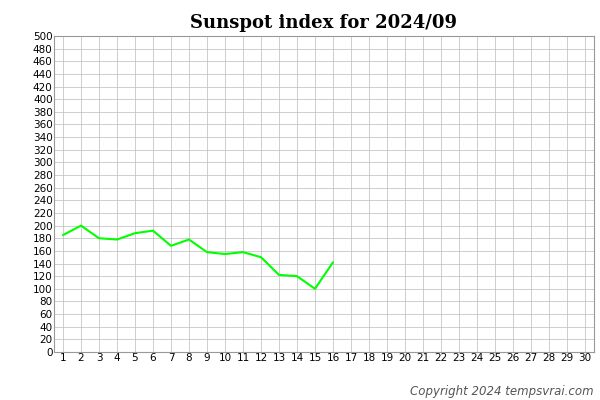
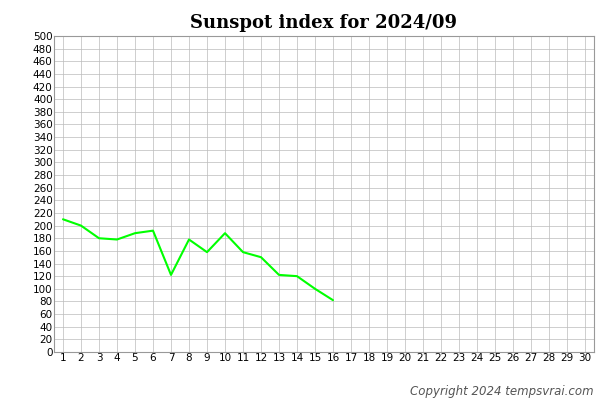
1: 185 -> 210
7: 168 -> 122
10: 155 -> 188
16: 142 -> 82
